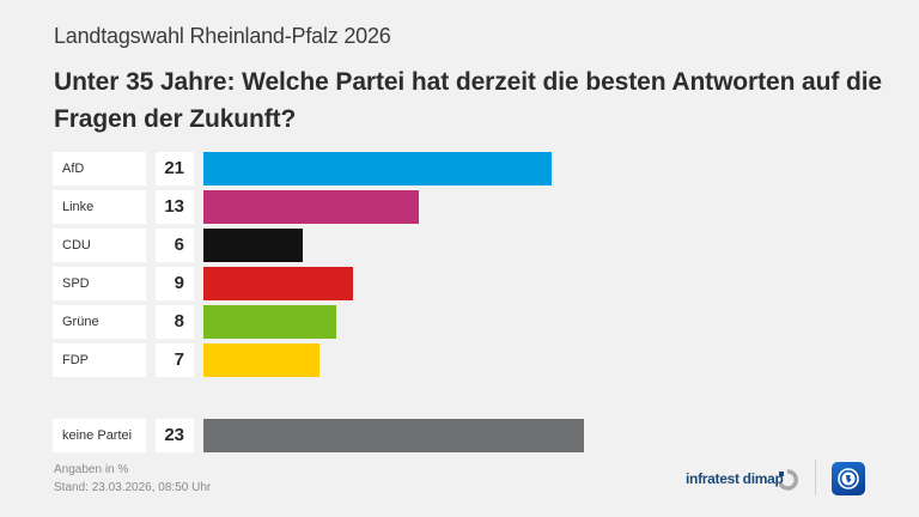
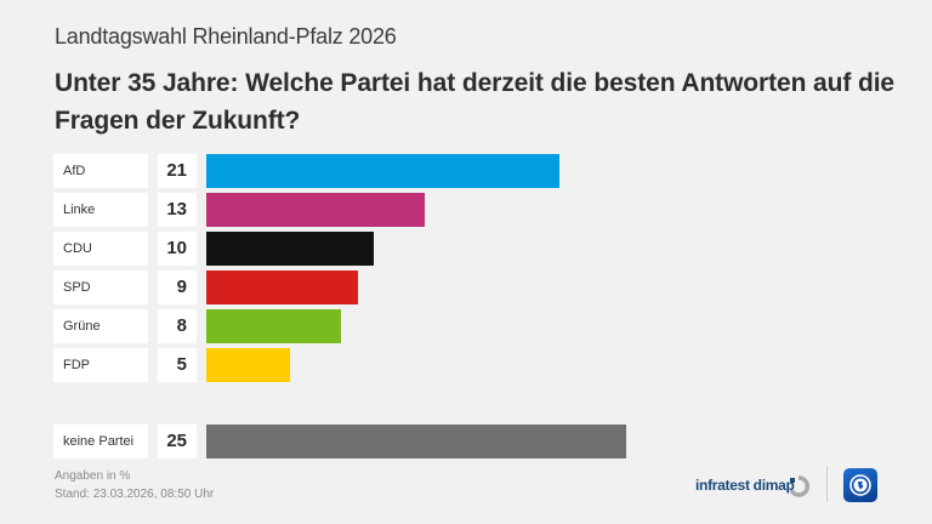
CDU: 6 -> 10
FDP: 7 -> 5
keine Partei: 23 -> 25
